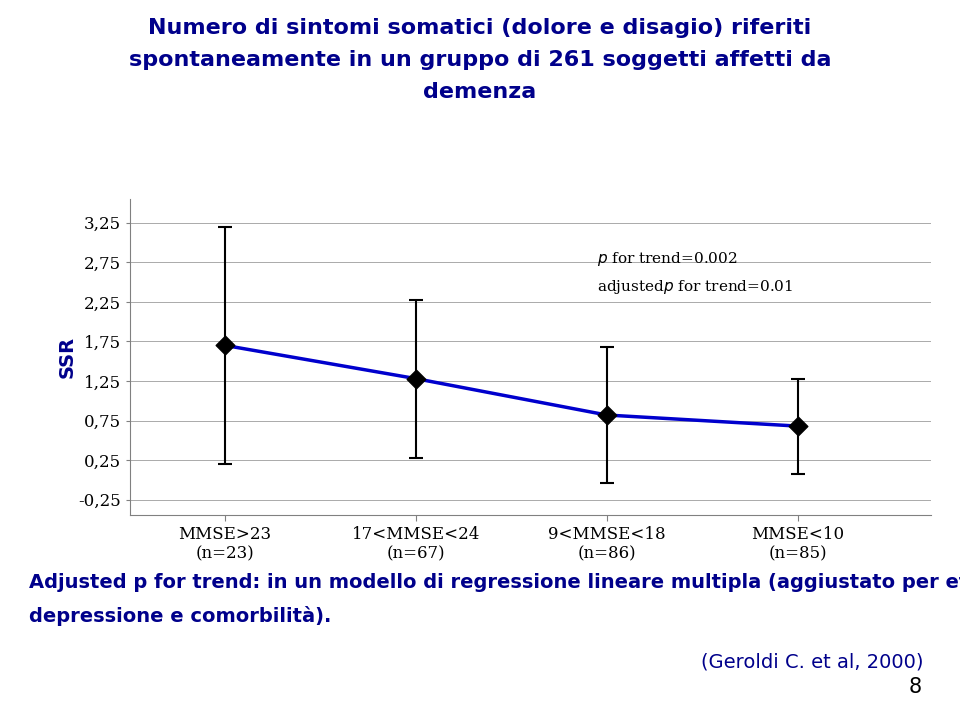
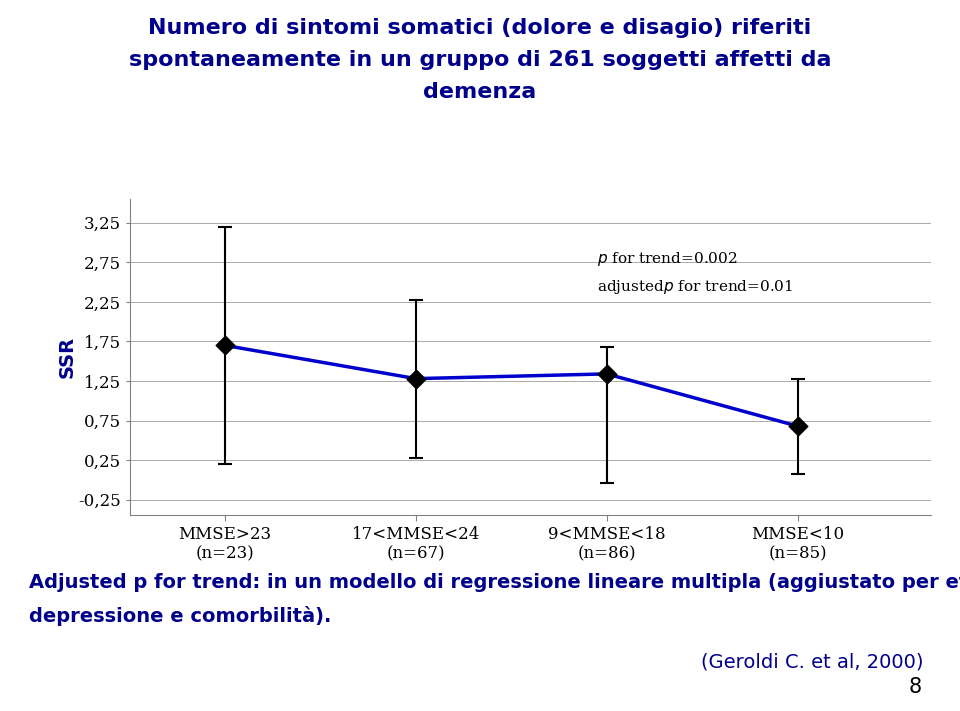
9<MMSE<18 (n=86): 0,82 -> 1,34
